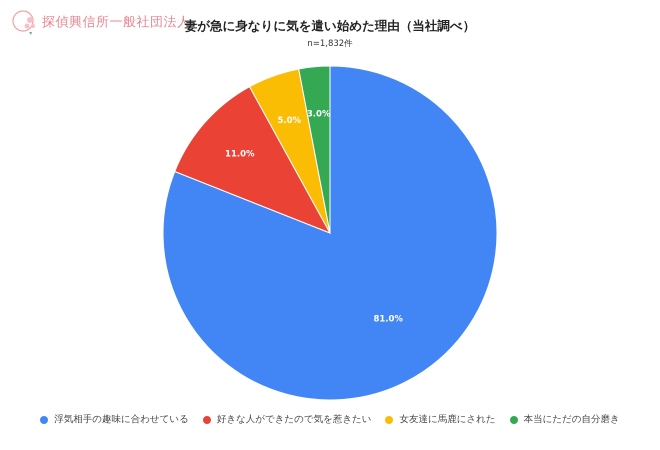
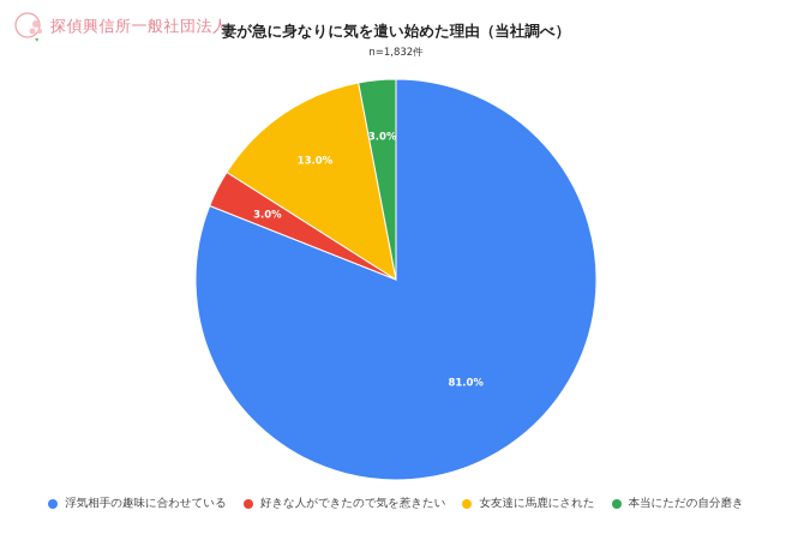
好きな人ができたので気を惹きたい: 11.0% -> 3.0%
女友達に馬鹿にされた: 5.0% -> 13.0%
